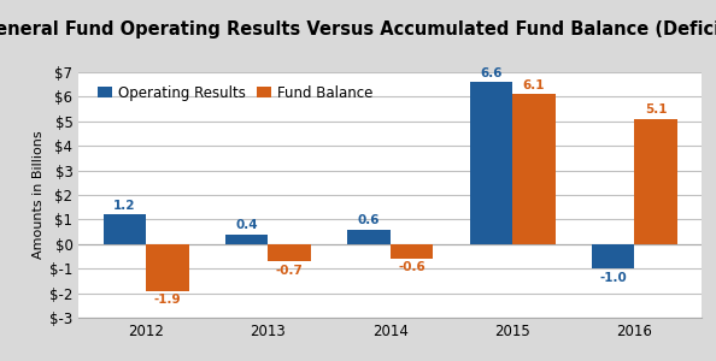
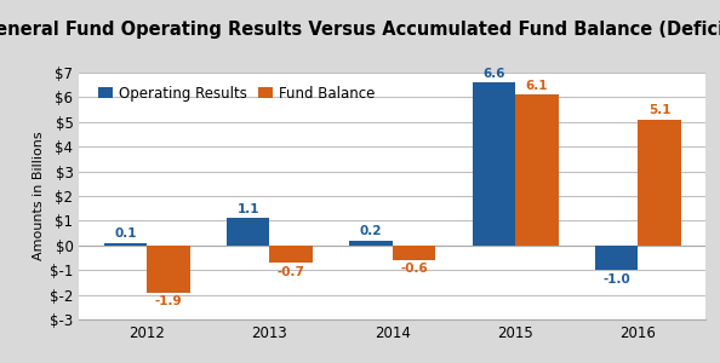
Operating Results/2012: 1.2 -> 0.1
Operating Results/2013: 0.4 -> 1.1
Operating Results/2014: 0.6 -> 0.2
